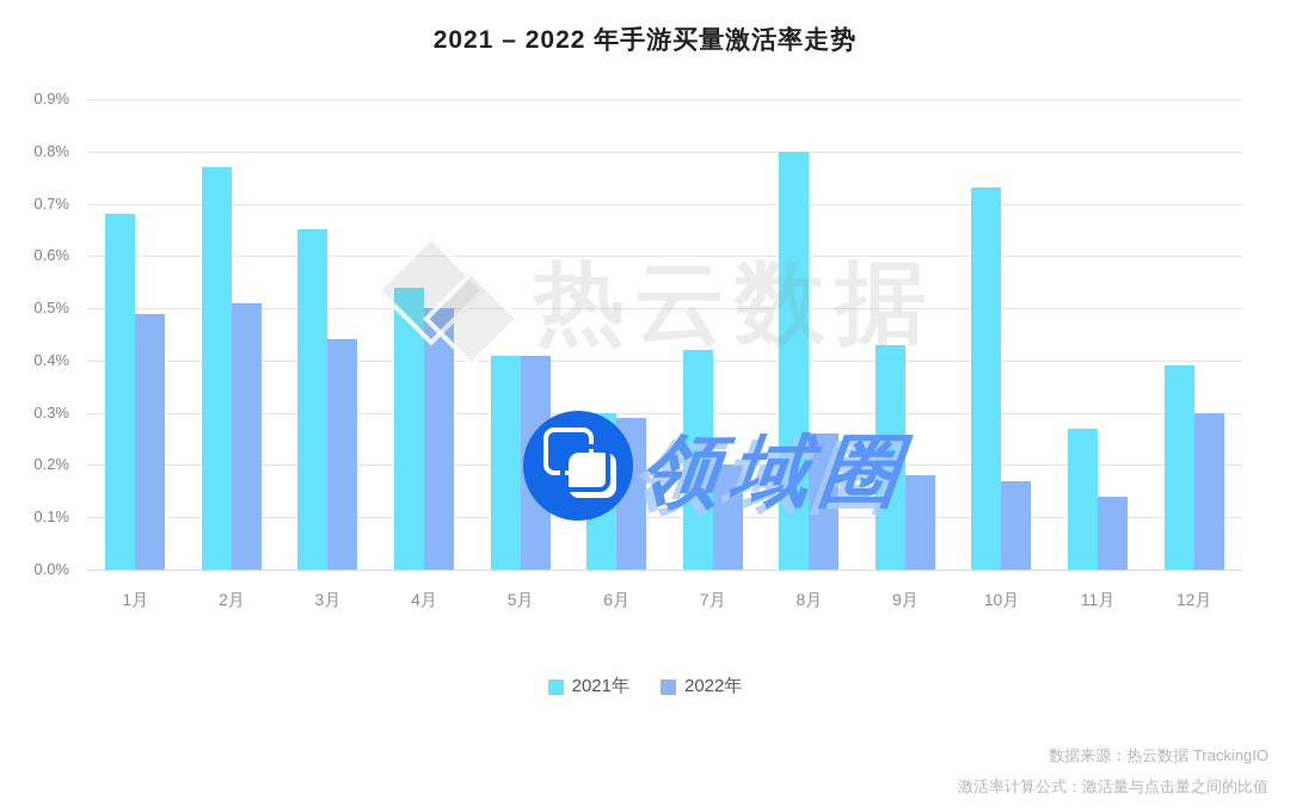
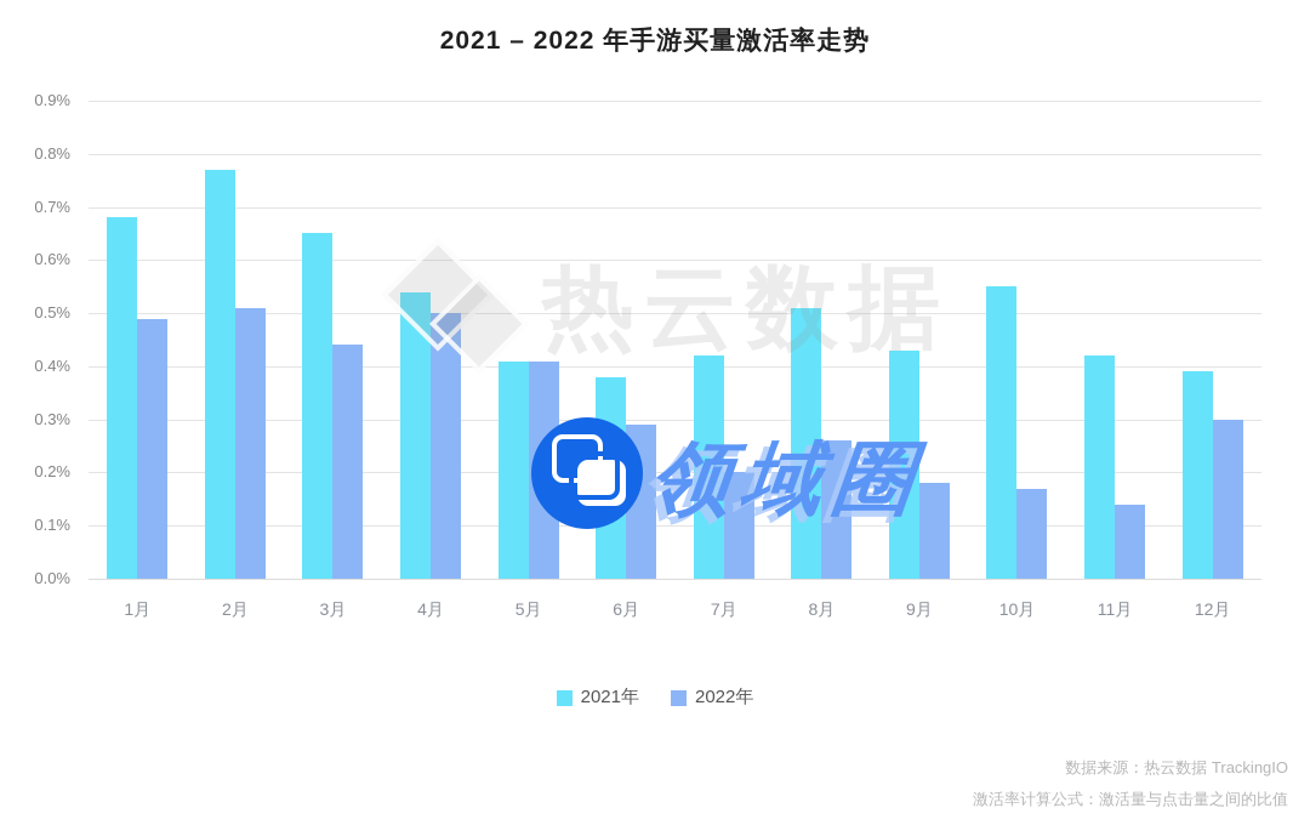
2021年/6月: 0.30% -> 0.38%
2021年/8月: 0.80% -> 0.51%
2021年/10月: 0.73% -> 0.55%
2021年/11月: 0.27% -> 0.42%
